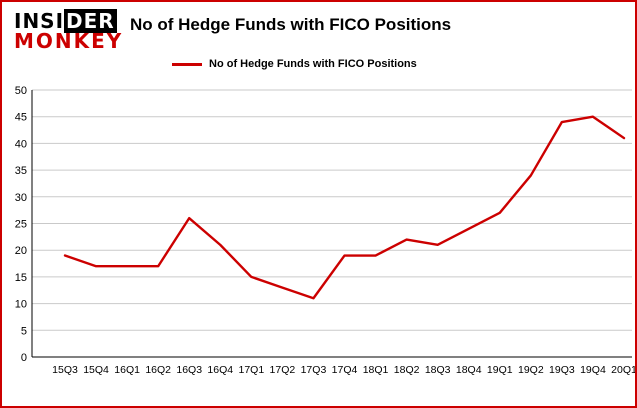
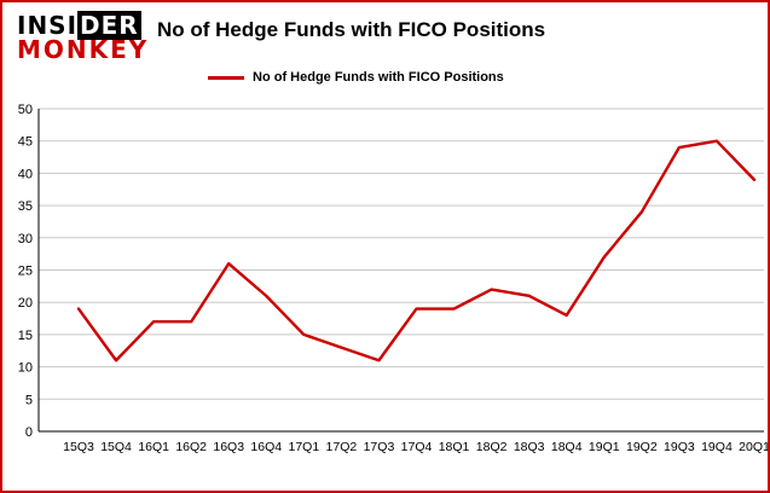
15Q4: 17 -> 11
18Q4: 24 -> 18
20Q1: 41 -> 39
